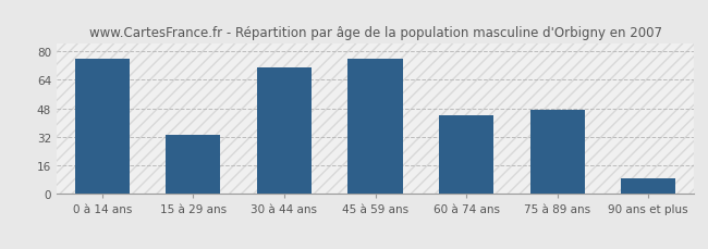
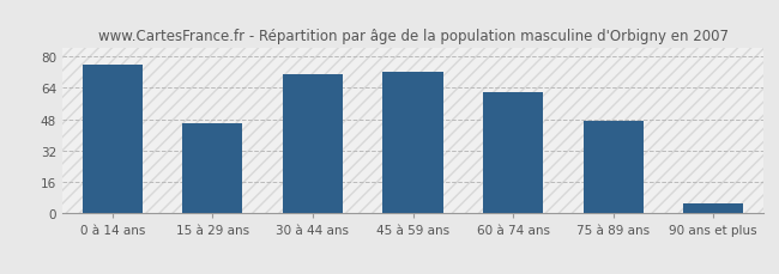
15 à 29 ans: 33 -> 46
45 à 59 ans: 76 -> 72
60 à 74 ans: 44 -> 62
90 ans et plus: 9 -> 5
